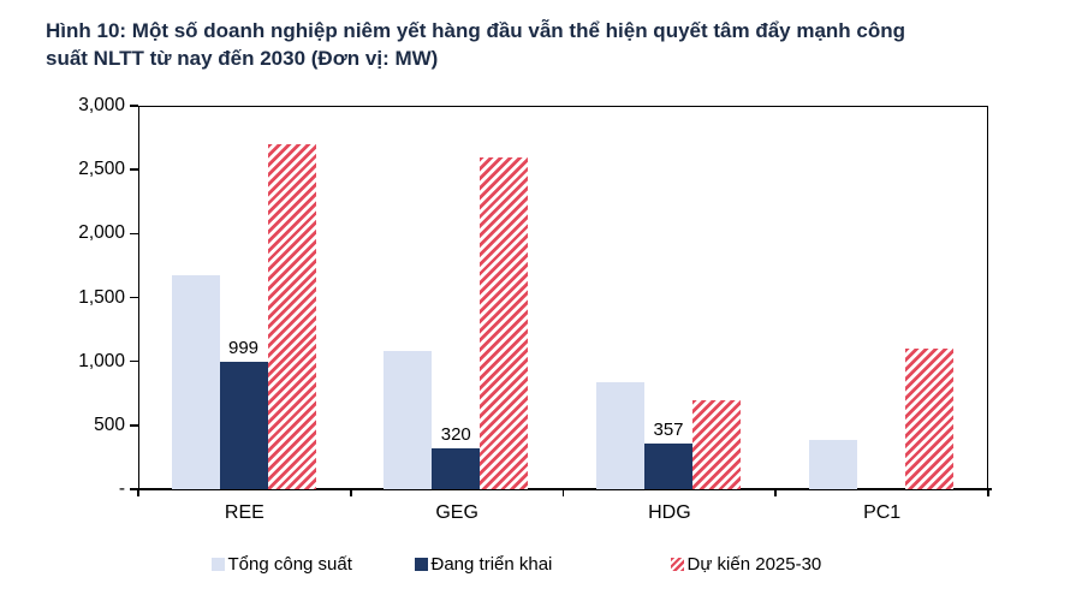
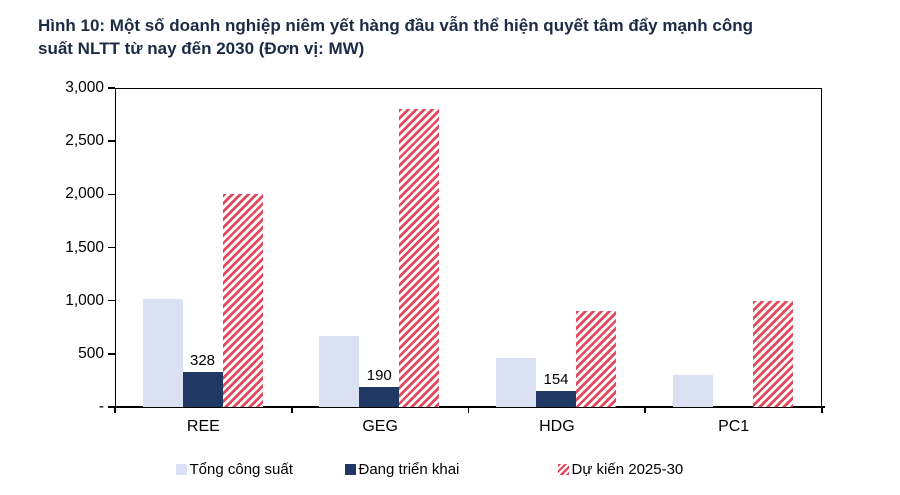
Tổng công suất/REE: 1670 -> 1020
Đang triển khai/REE: 999 -> 328
Dự kiến 2025-30/REE: 2700 -> 2000
Tổng công suất/GEG: 1080 -> 670
Đang triển khai/GEG: 320 -> 190
Dự kiến 2025-30/GEG: 2600 -> 2800
Tổng công suất/HDG: 840 -> 460
Đang triển khai/HDG: 357 -> 154
Dự kiến 2025-30/HDG: 700 -> 900
Tổng công suất/PC1: 390 -> 300
Dự kiến 2025-30/PC1: 1100 -> 1000
